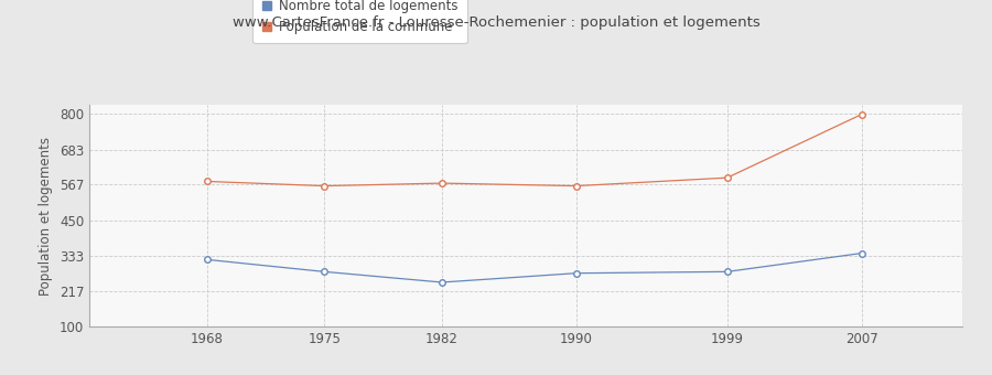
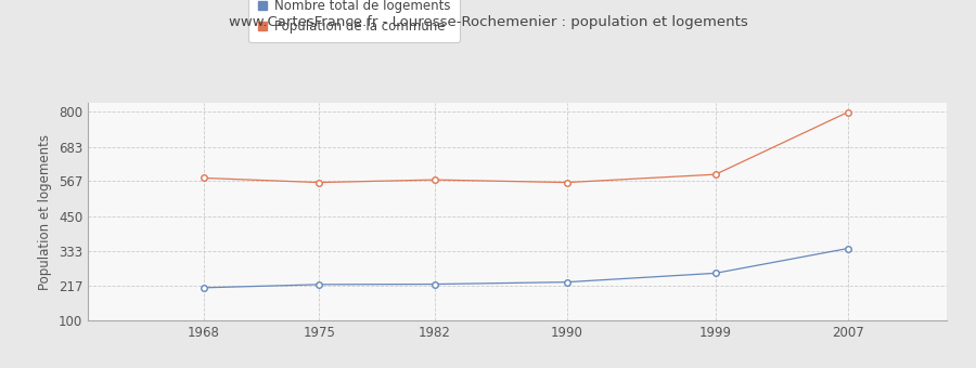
Nombre total de logements/1968: 320 -> 209
Nombre total de logements/1975: 280 -> 220
Nombre total de logements/1982: 245 -> 221
Nombre total de logements/1990: 275 -> 228
Nombre total de logements/1999: 280 -> 258
